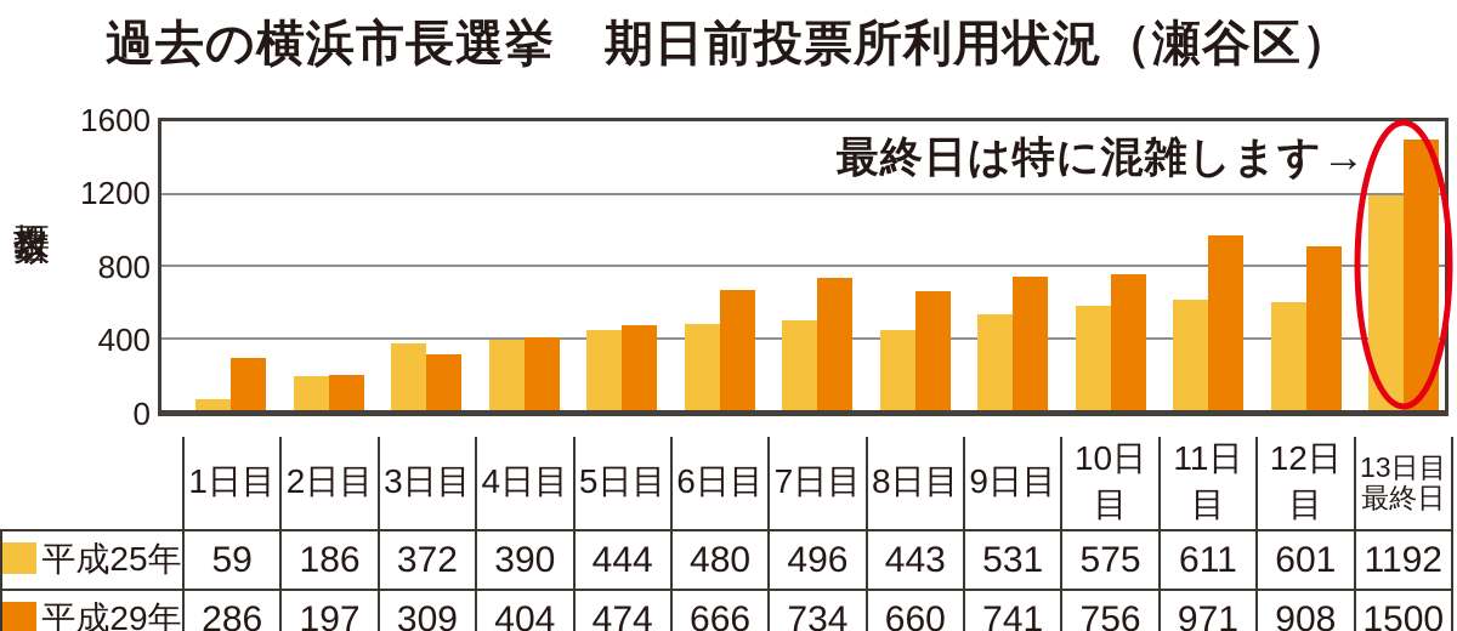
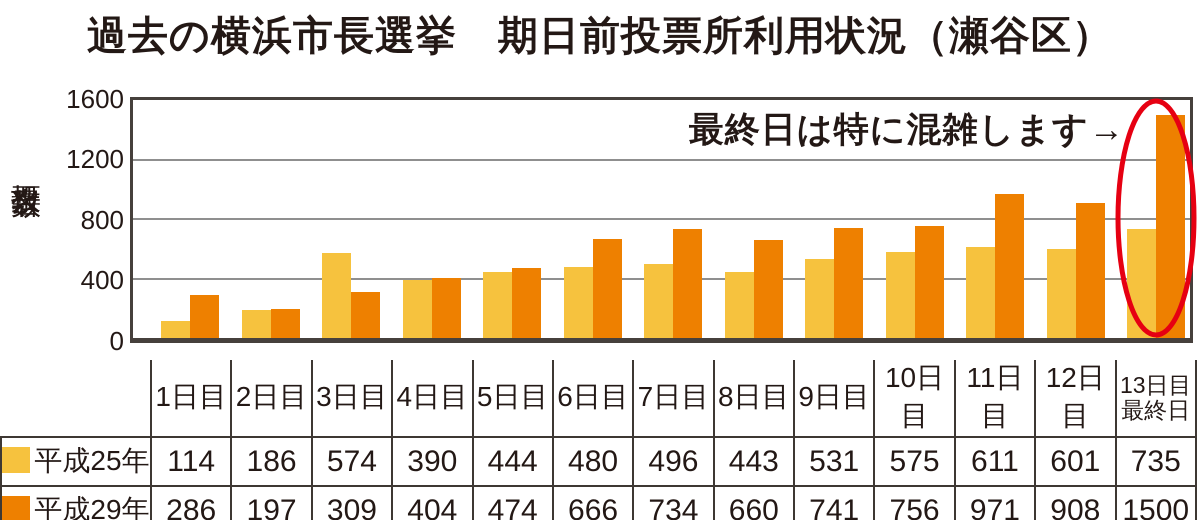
平成25年/1日目: 59 -> 114
平成25年/3日目: 372 -> 574
平成25年/13日目: 1192 -> 735
